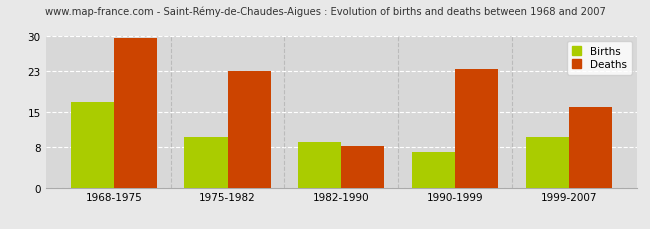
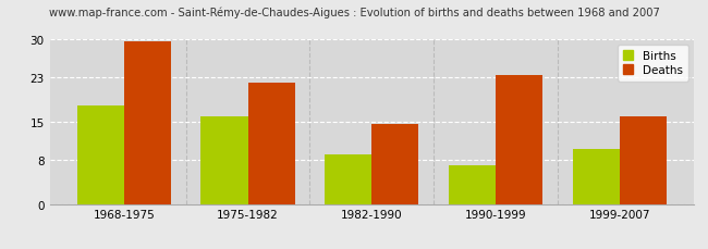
Births/1968-1975: 17 -> 18
Births/1975-1982: 10 -> 16
Deaths/1975-1982: 23.0 -> 22.0
Deaths/1982-1990: 8.2 -> 14.5
